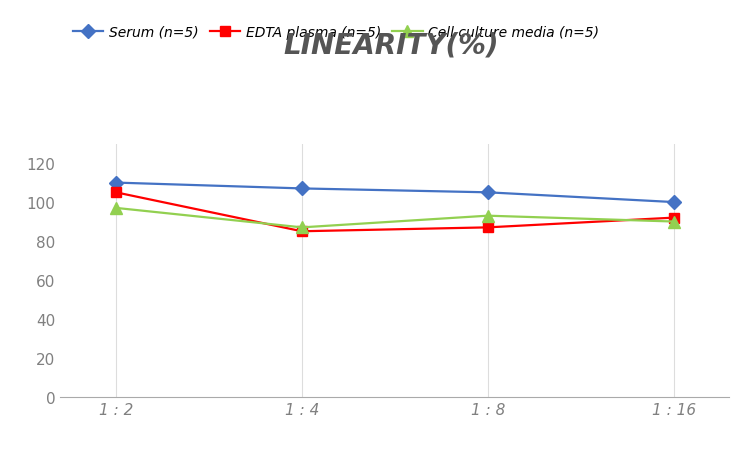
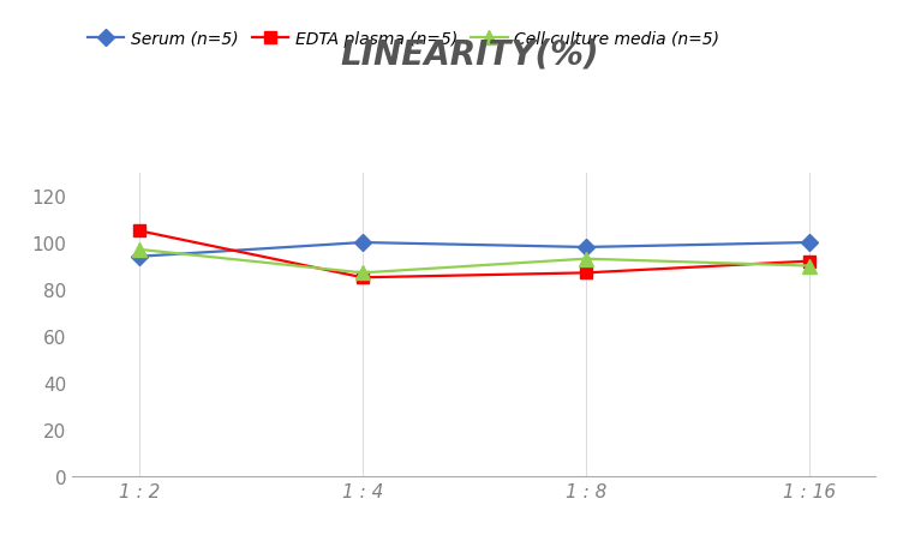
Serum (n=5)/1 : 2: 110 -> 94
Serum (n=5)/1 : 4: 107 -> 100
Serum (n=5)/1 : 8: 105 -> 98
